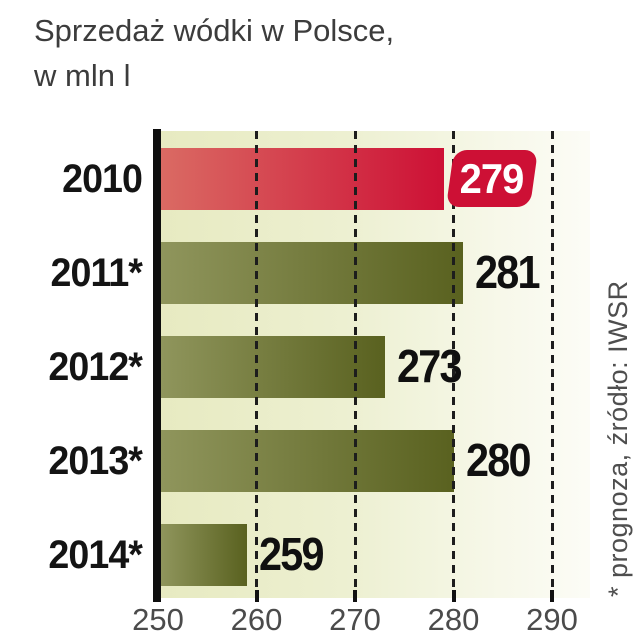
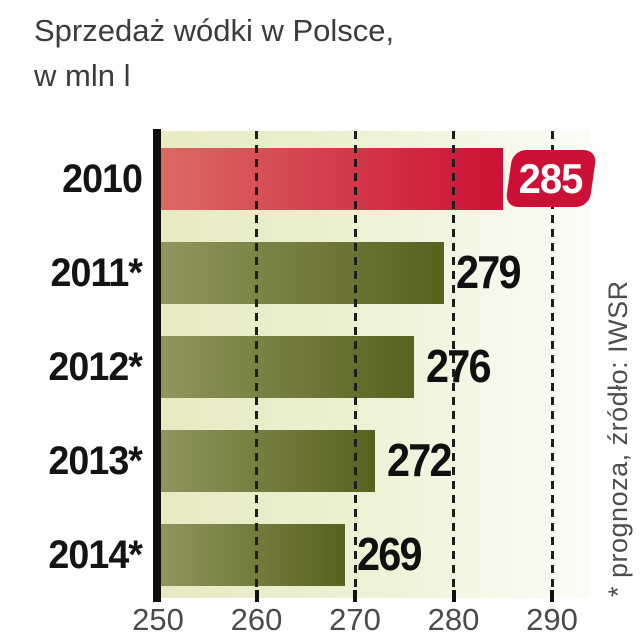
2010: 279 -> 285
2011*: 281 -> 279
2012*: 273 -> 276
2013*: 280 -> 272
2014*: 259 -> 269
